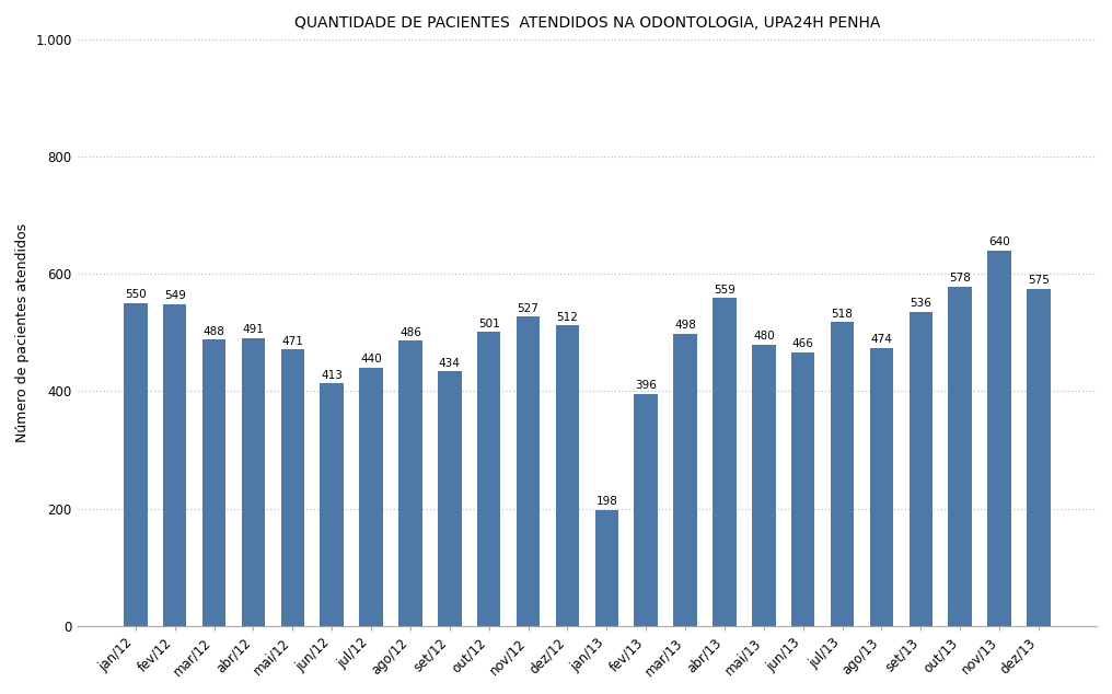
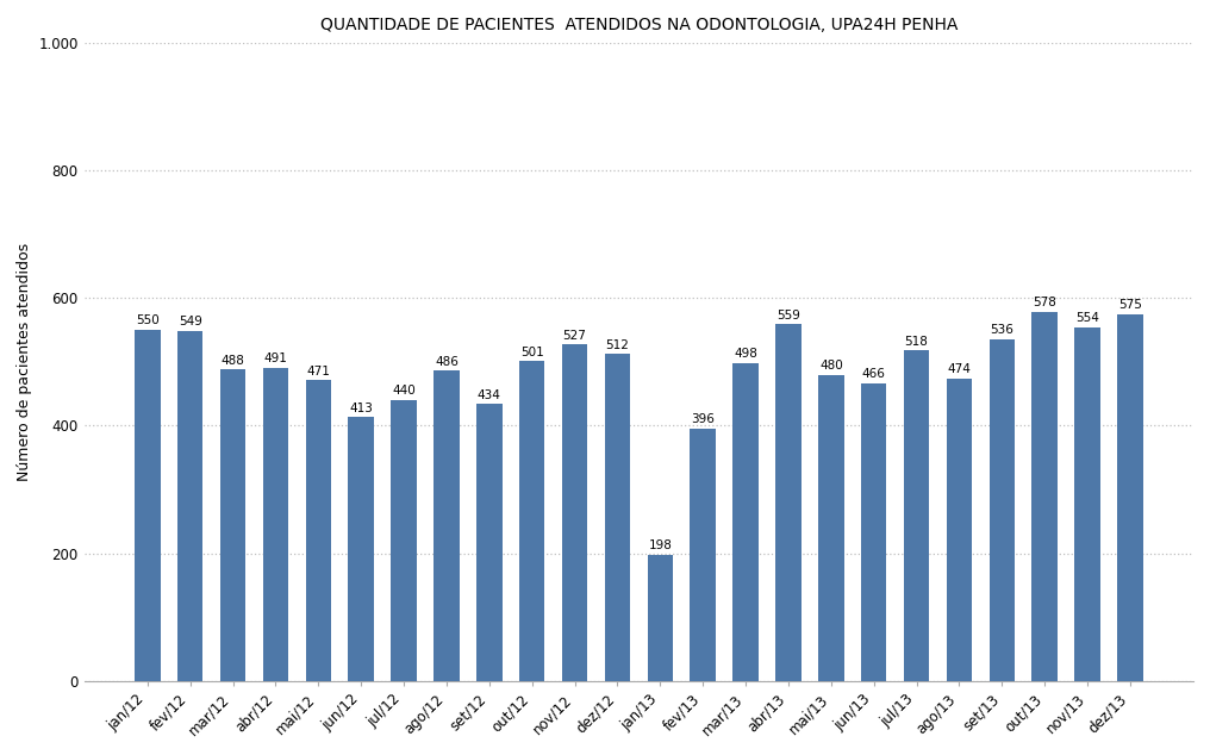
nov/13: 640 -> 554
